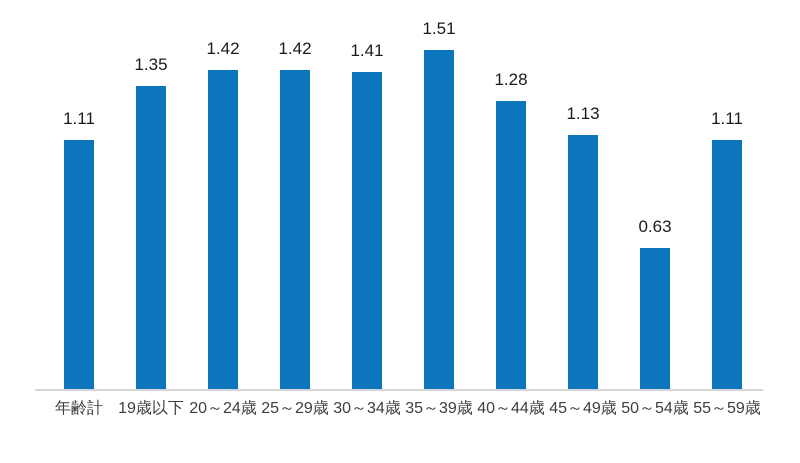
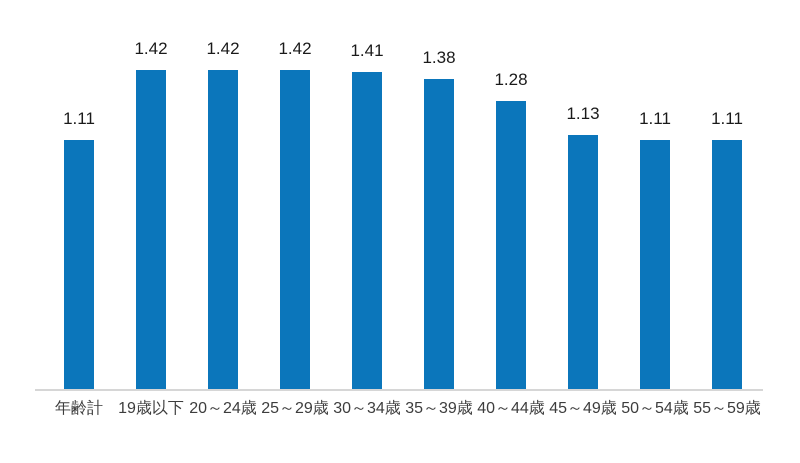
19歳以下: 1.35 -> 1.42
35～39歳: 1.51 -> 1.38
50～54歳: 0.63 -> 1.11
